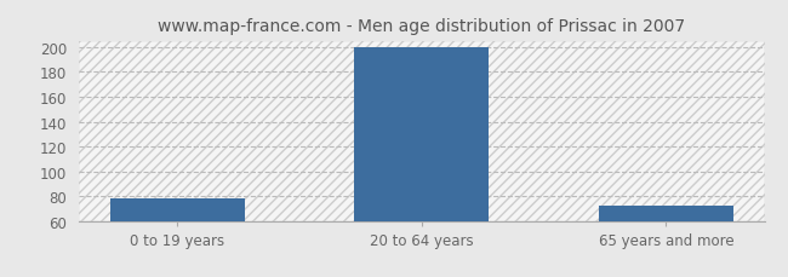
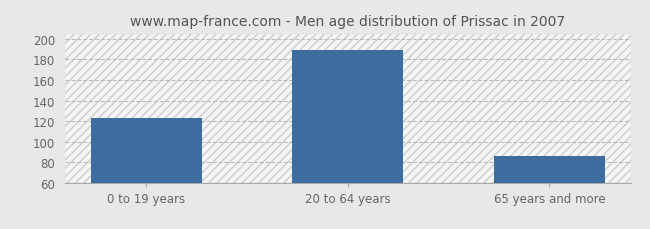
0 to 19 years: 78 -> 123
20 to 64 years: 200 -> 189
65 years and more: 73 -> 86
